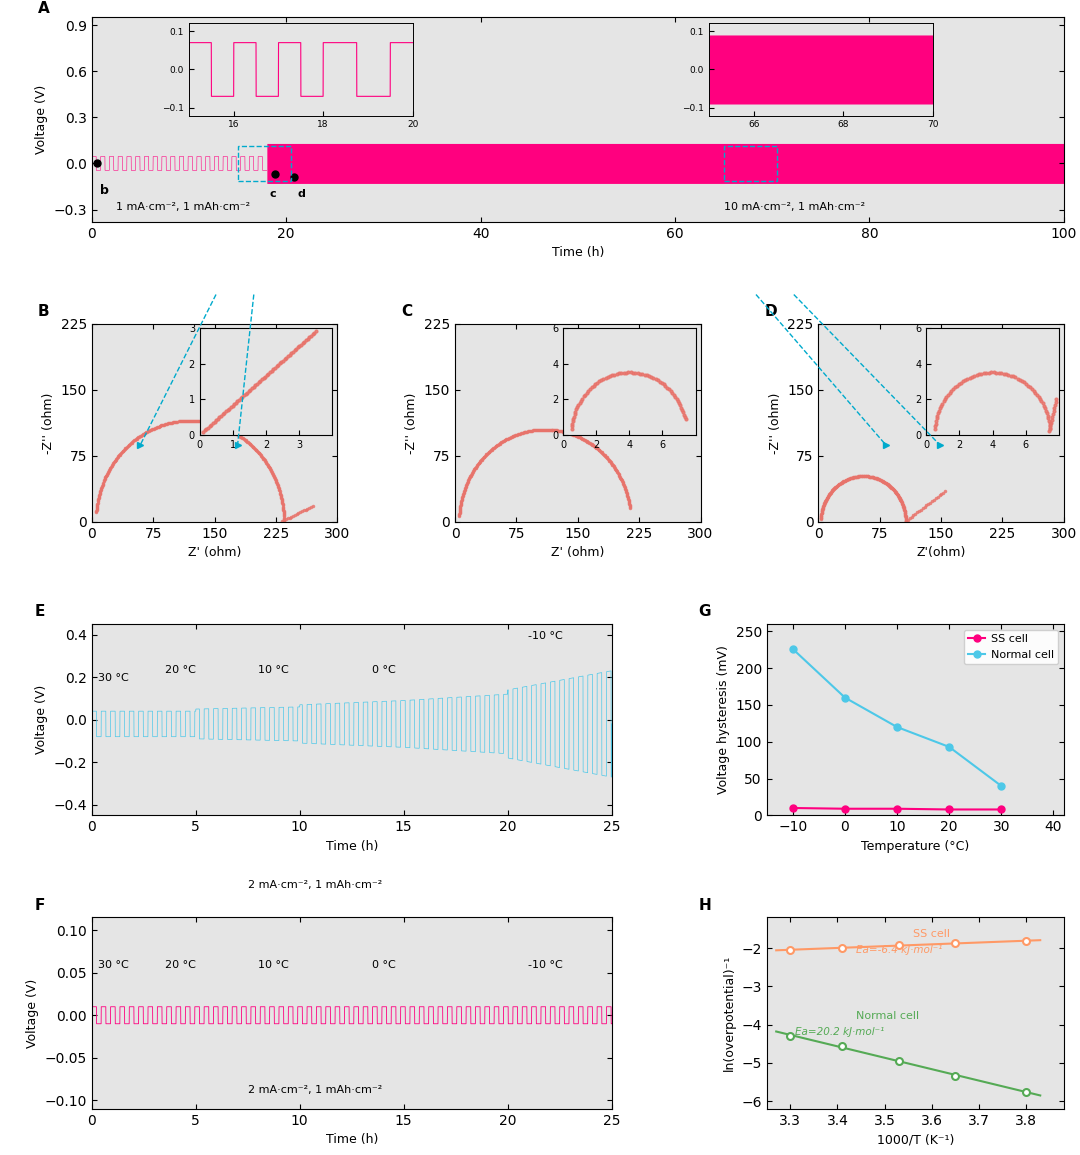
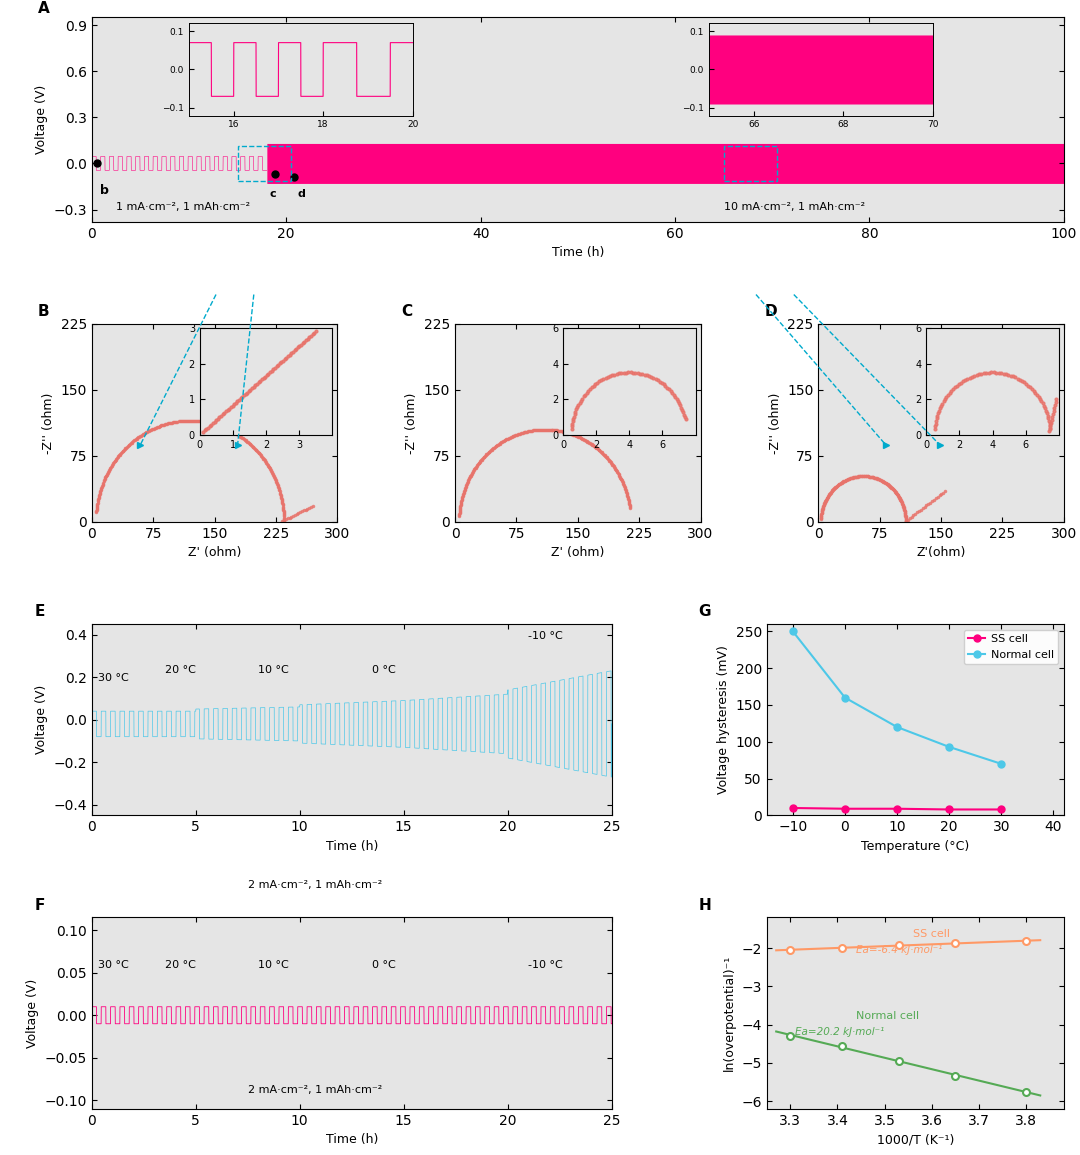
Normal cell/−10: 226 -> 250
Normal cell/30: 40 -> 70
